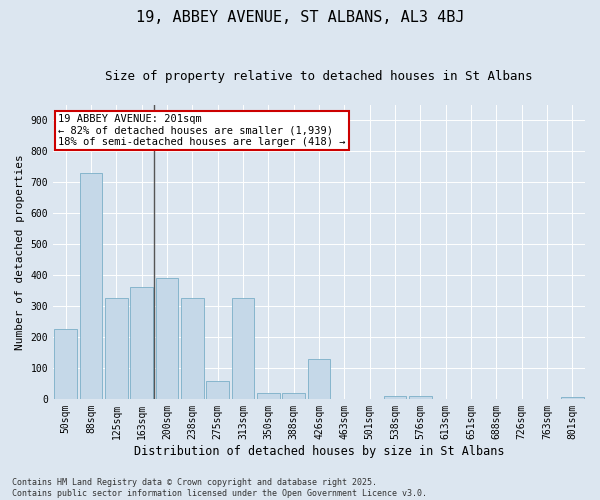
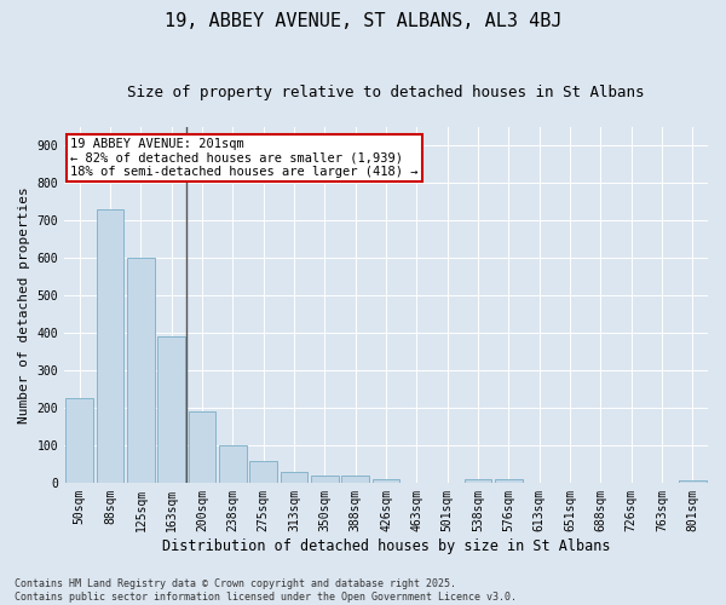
125sqm: 325 -> 600
163sqm: 360 -> 390
200sqm: 390 -> 190
238sqm: 325 -> 100
313sqm: 325 -> 28
426sqm: 130 -> 10
